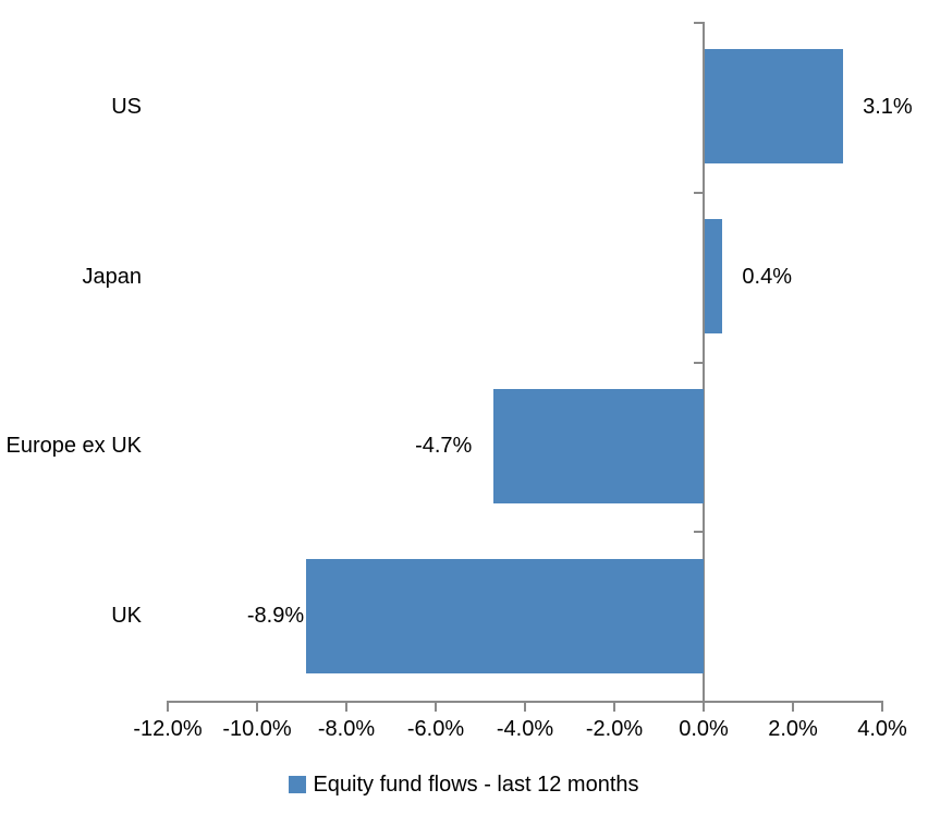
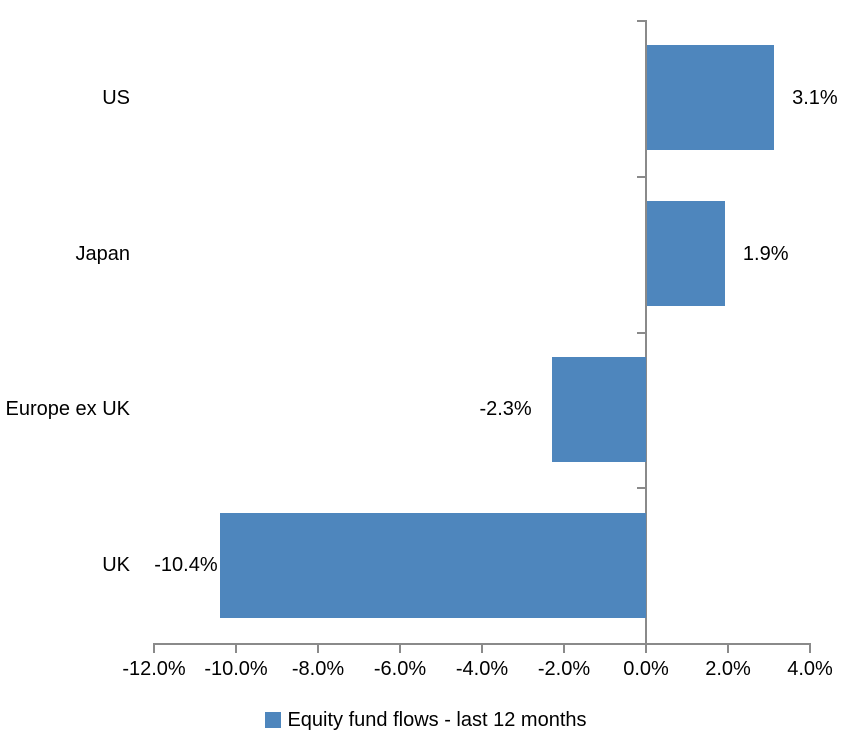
Japan: 0.4% -> 1.9%
Europe ex UK: -4.7% -> -2.3%
UK: -8.9% -> -10.4%
